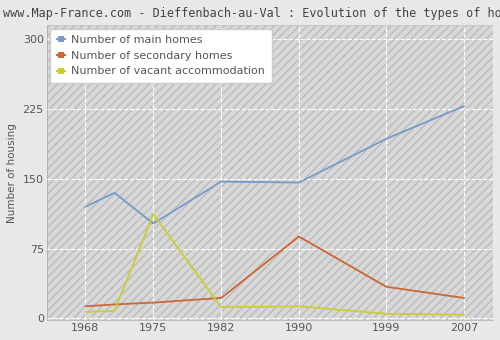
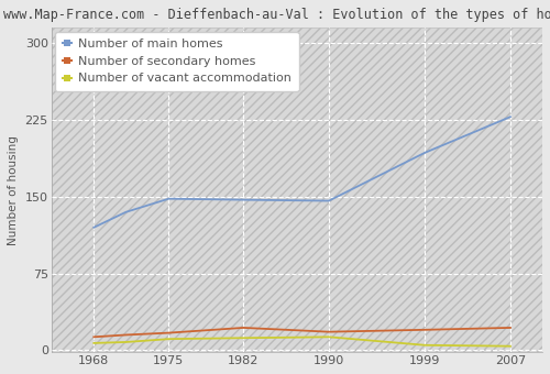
Number of main homes/1975: 102 -> 148
Number of vacant accommodation/1975: 112 -> 11
Number of secondary homes/1990: 88 -> 18
Number of secondary homes/1999: 34 -> 20
